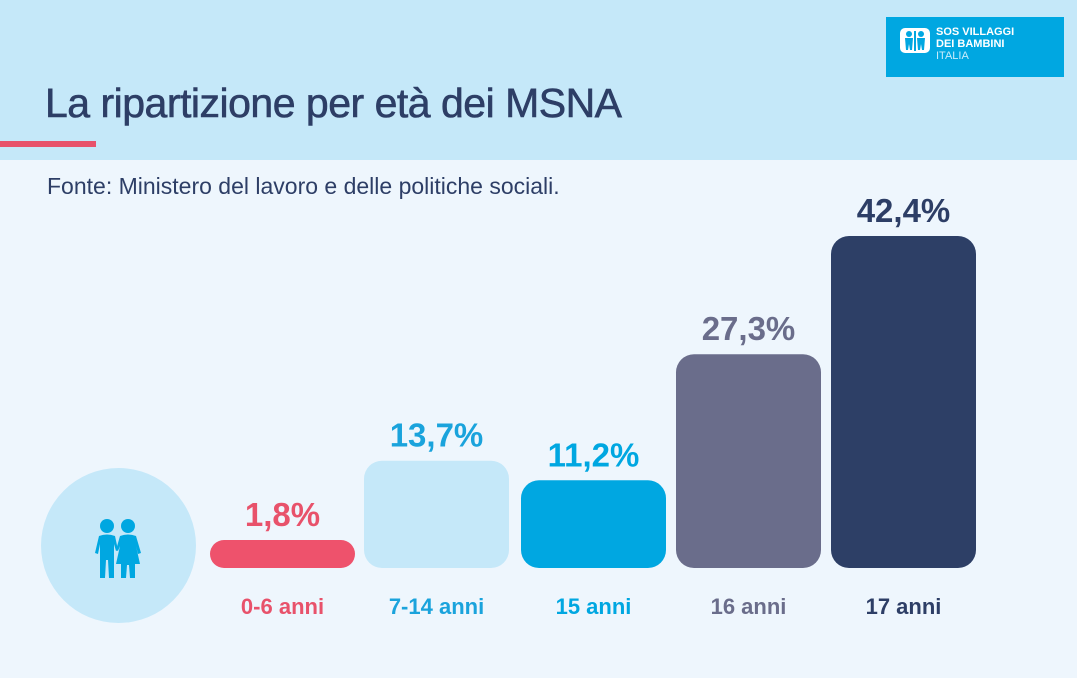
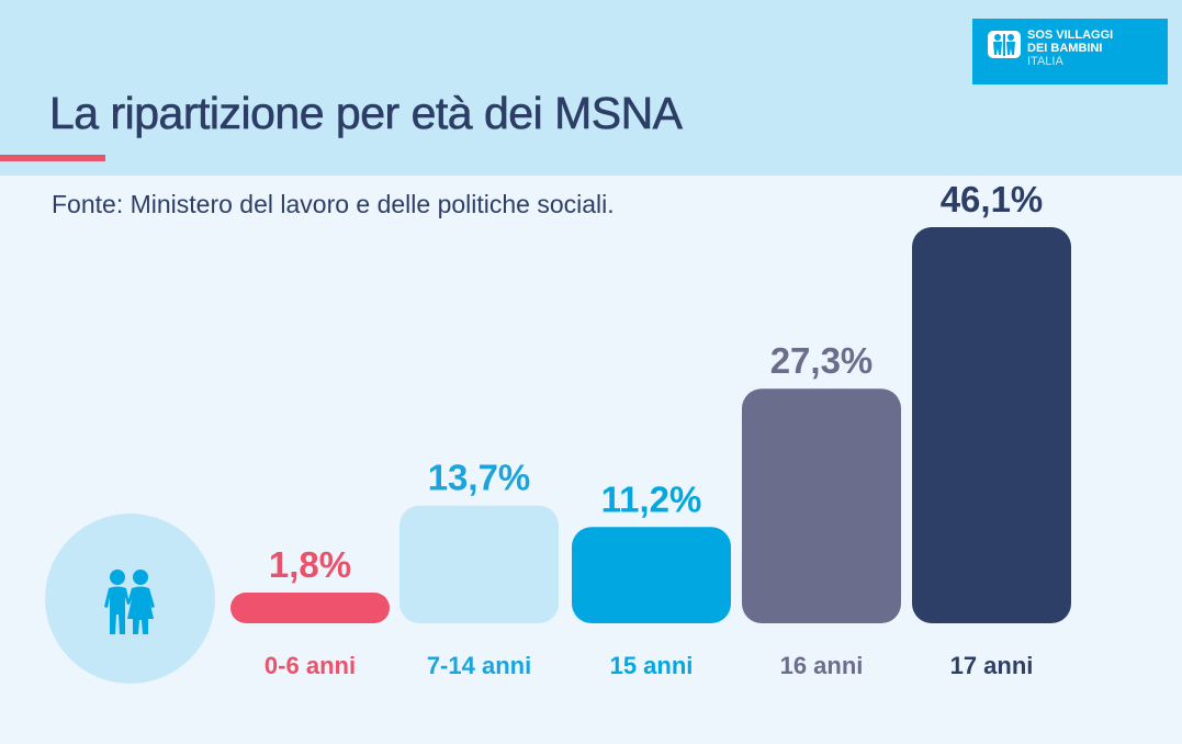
17 anni: 42,4% -> 46,1%
